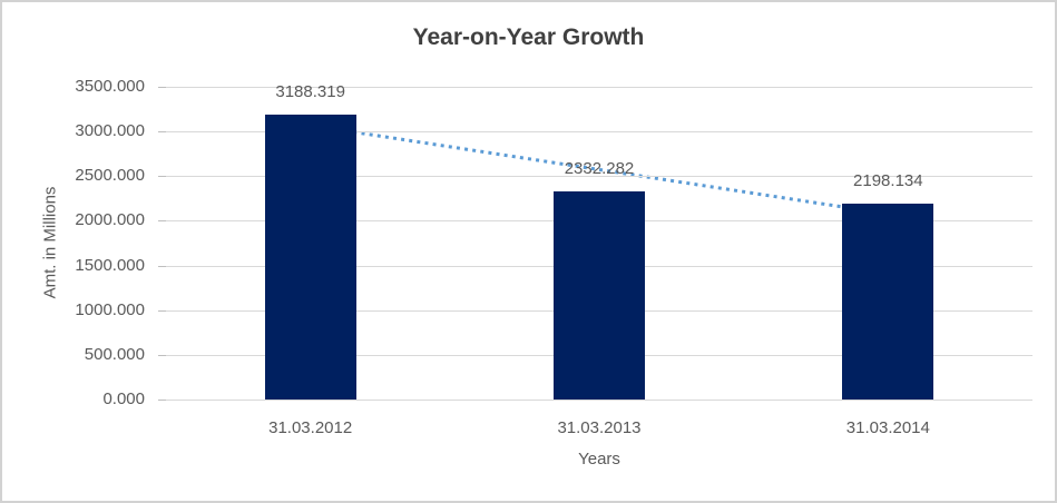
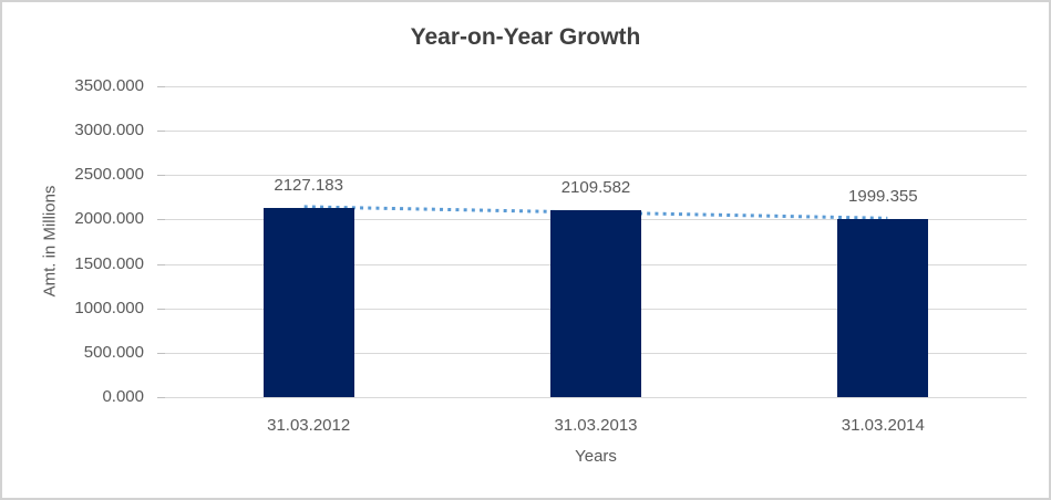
31.03.2012: 3188.319 -> 2127.183
31.03.2013: 2332.282 -> 2109.582
31.03.2014: 2198.134 -> 1999.355
